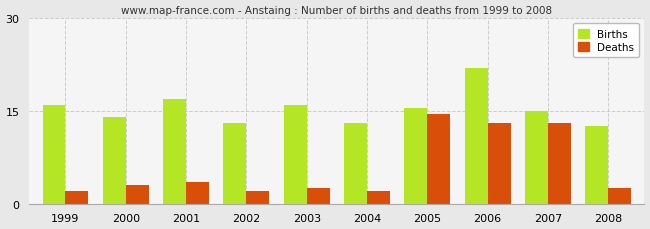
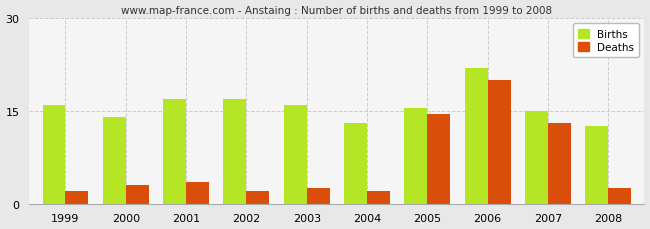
Births/2002: 13.0 -> 17.0
Deaths/2006: 13.0 -> 20.0
